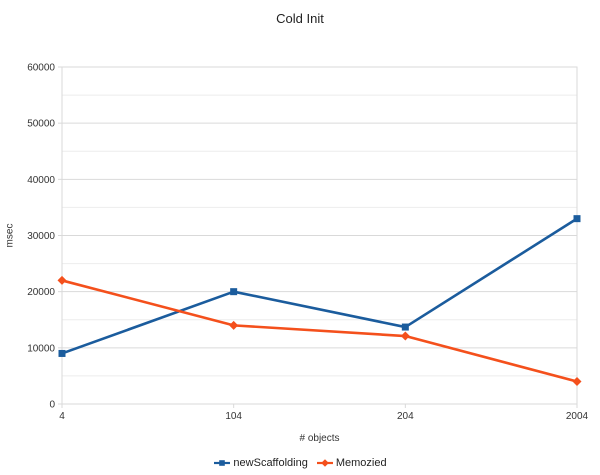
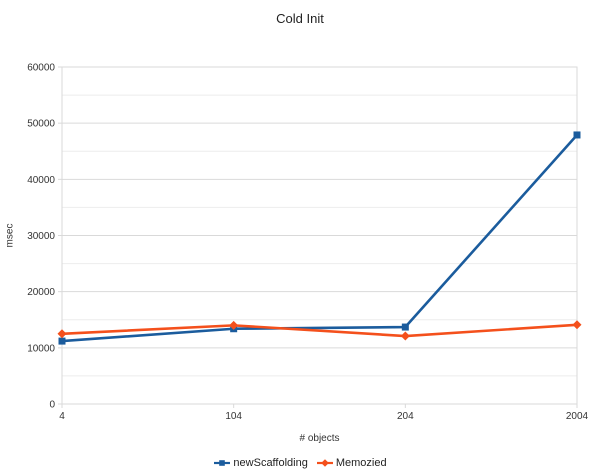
newScaffolding/4: 9000 -> 11000
Memozied/4: 22000 -> 12000
newScaffolding/104: 20000 -> 13000
newScaffolding/2004: 33000 -> 48000
Memozied/2004: 4000 -> 14000
